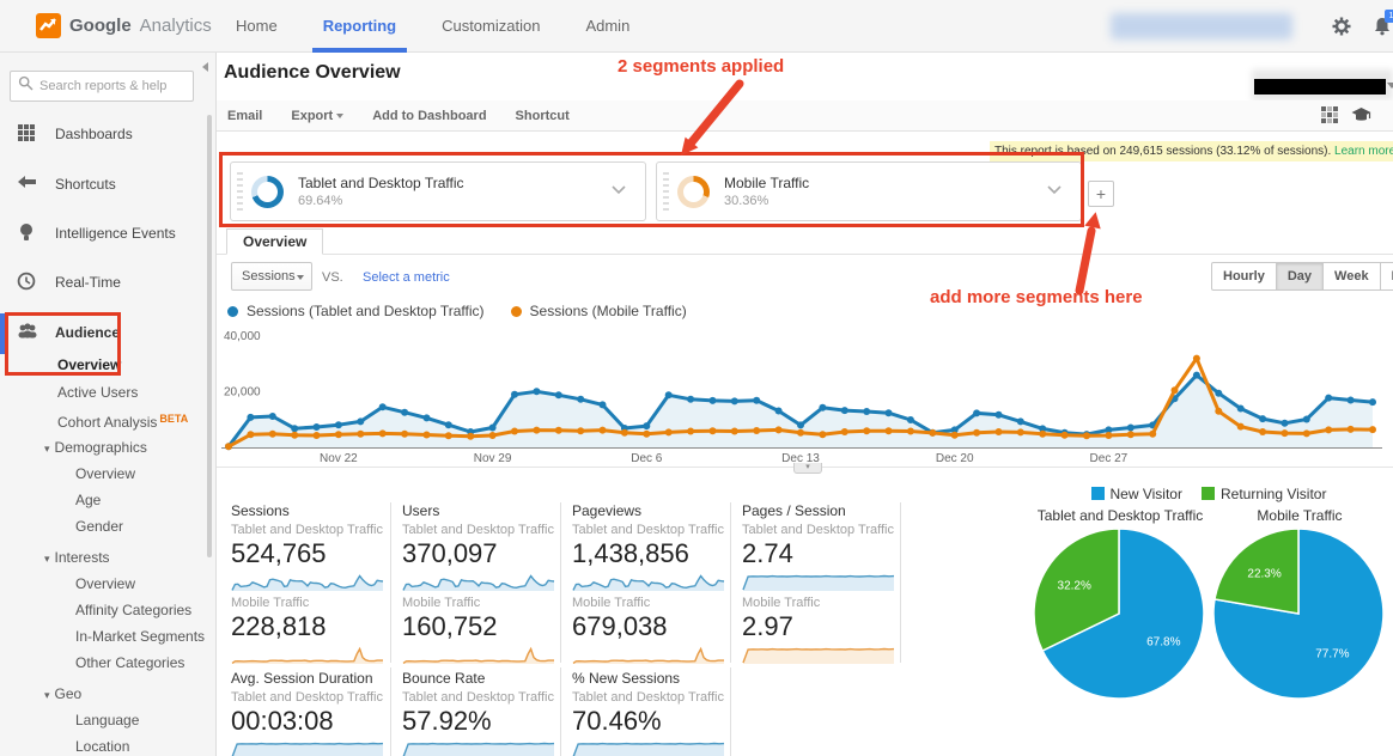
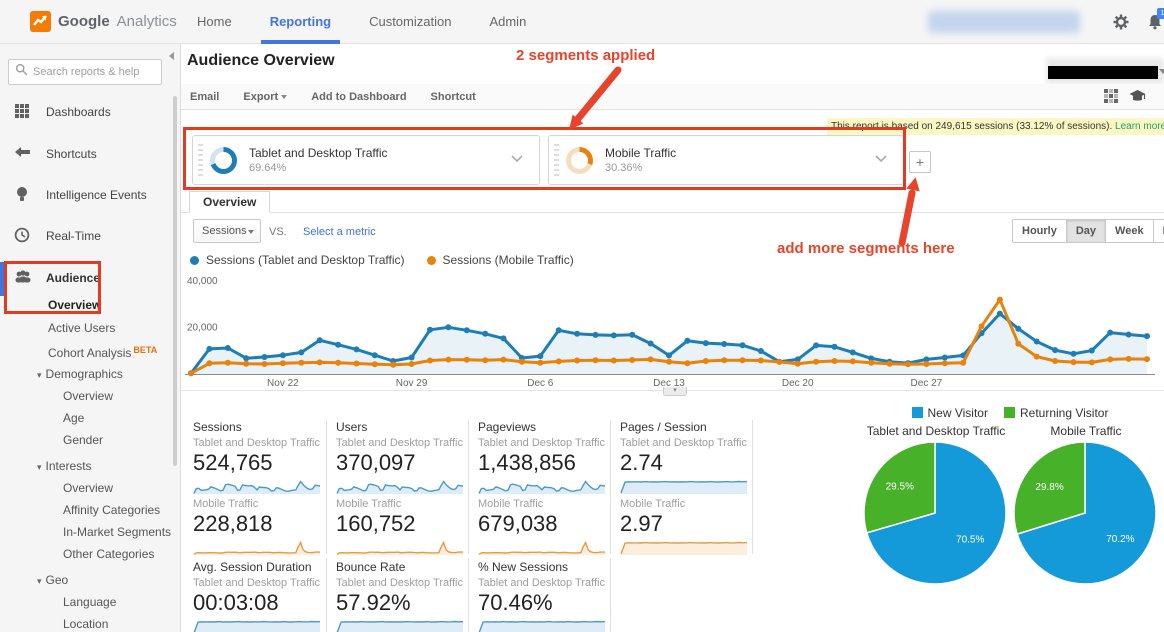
Tablet and Desktop Traffic/New Visitor: 67.8% -> 70.5%
Tablet and Desktop Traffic/Returning Visitor: 32.2% -> 29.5%
Mobile Traffic/New Visitor: 77.7% -> 70.2%
Mobile Traffic/Returning Visitor: 22.3% -> 29.8%
